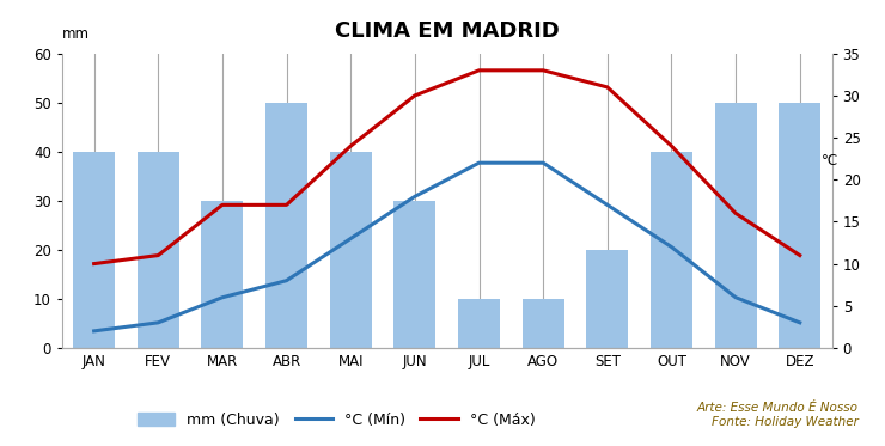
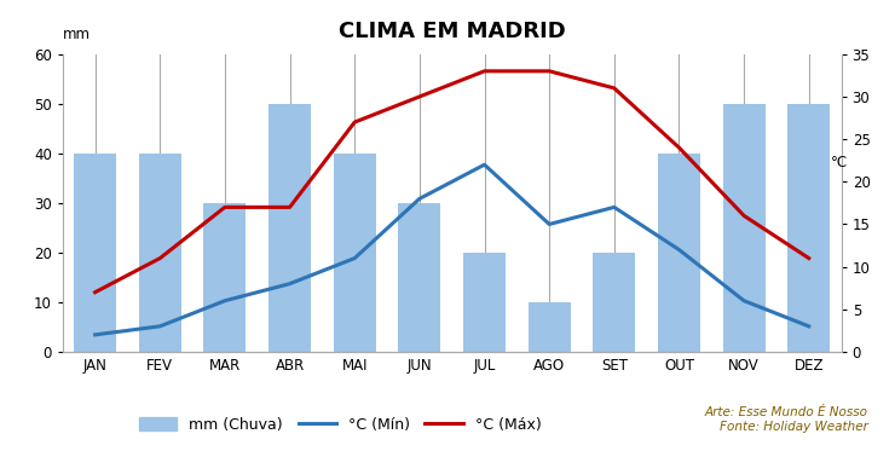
°C (Máx)/JAN: 10 -> 7
°C (Mín)/MAI: 13 -> 11
°C (Máx)/MAI: 24 -> 27
mm (Chuva)/JUL: 10 -> 20
°C (Mín)/AGO: 22 -> 15
